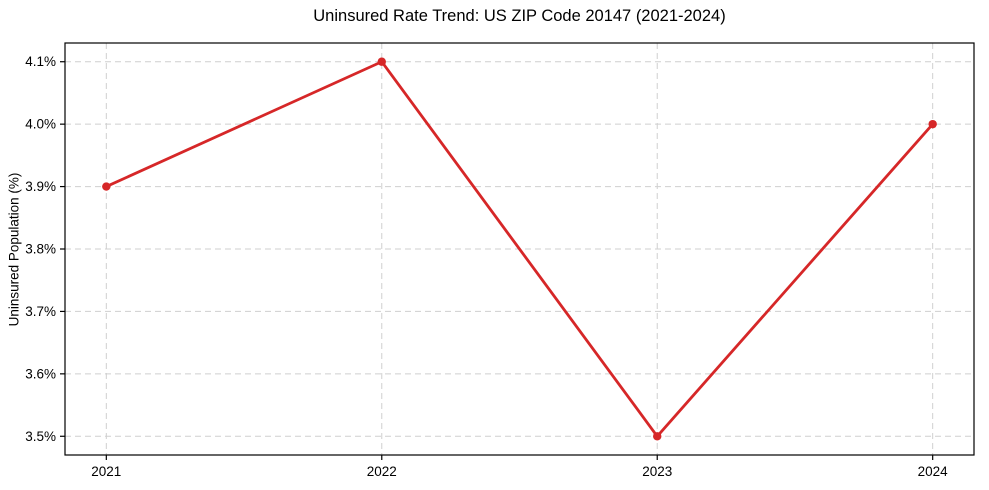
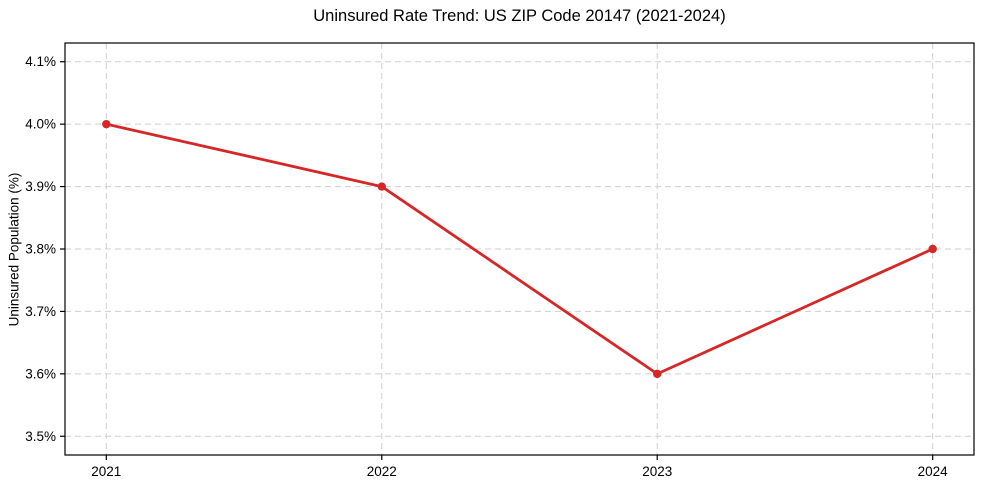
2021: 3.9% -> 4.0%
2022: 4.1% -> 3.9%
2023: 3.5% -> 3.6%
2024: 4.0% -> 3.8%
